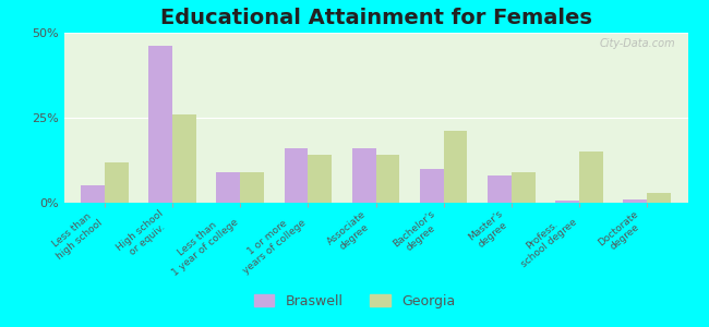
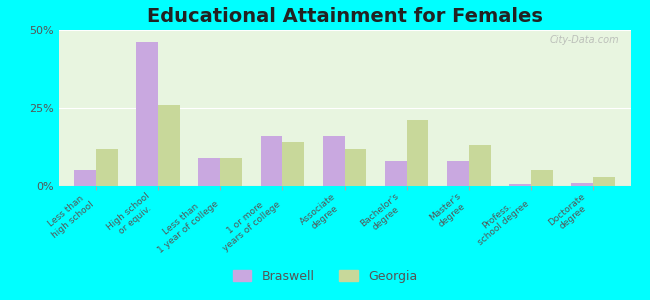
Georgia/Associate degree: 14% -> 12%
Braswell/Bachelor's degree: 10.0% -> 8.0%
Georgia/Master's degree: 9% -> 13%
Georgia/Profess. school degree: 15% -> 5%
